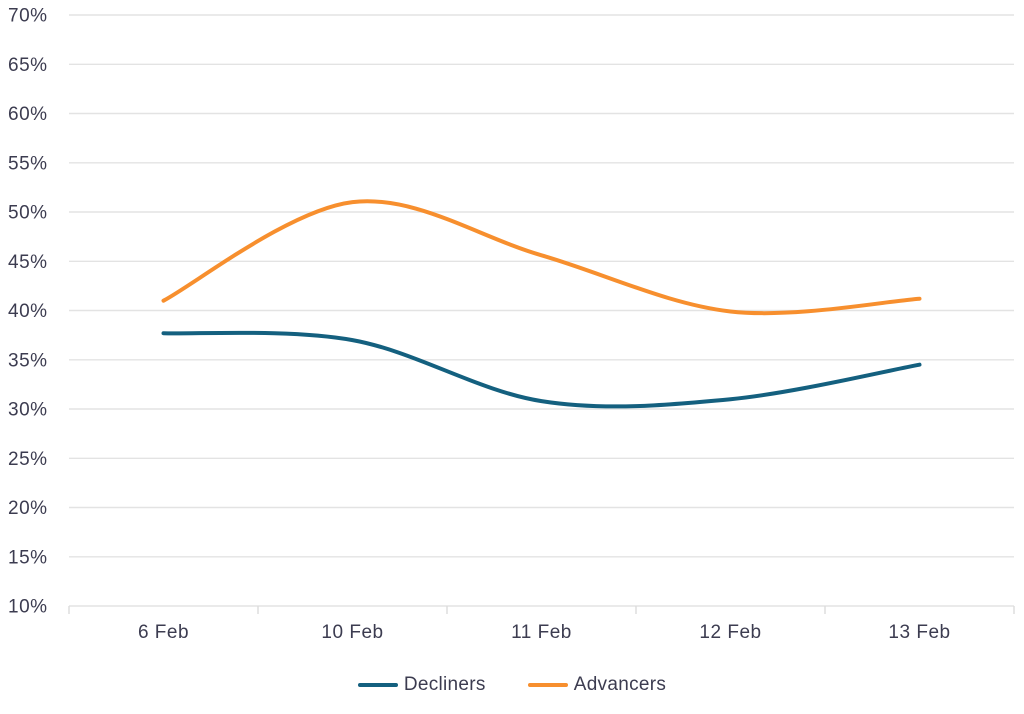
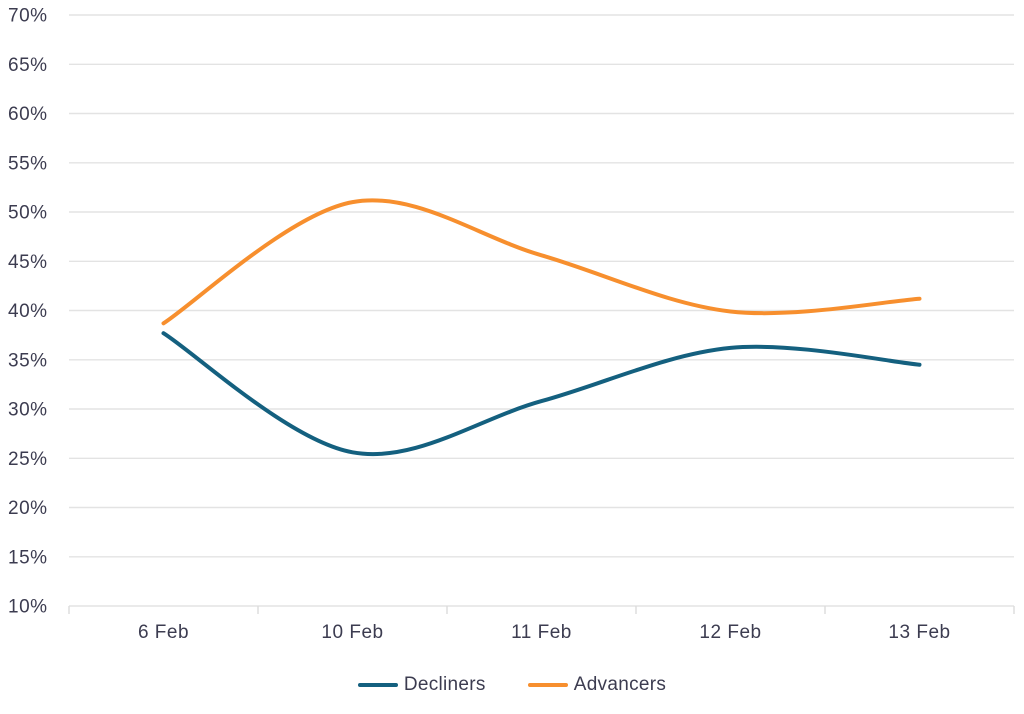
Advancers/6 Feb: 41% -> 39%
Decliners/10 Feb: 37% -> 26%
Decliners/12 Feb: 31% -> 36%
